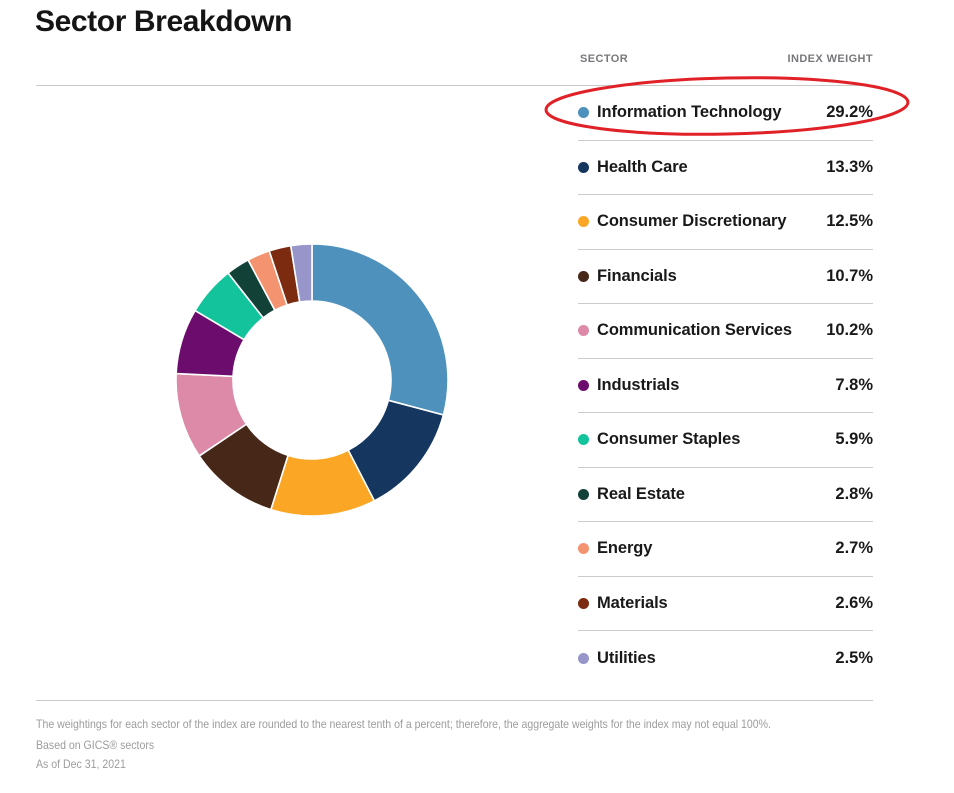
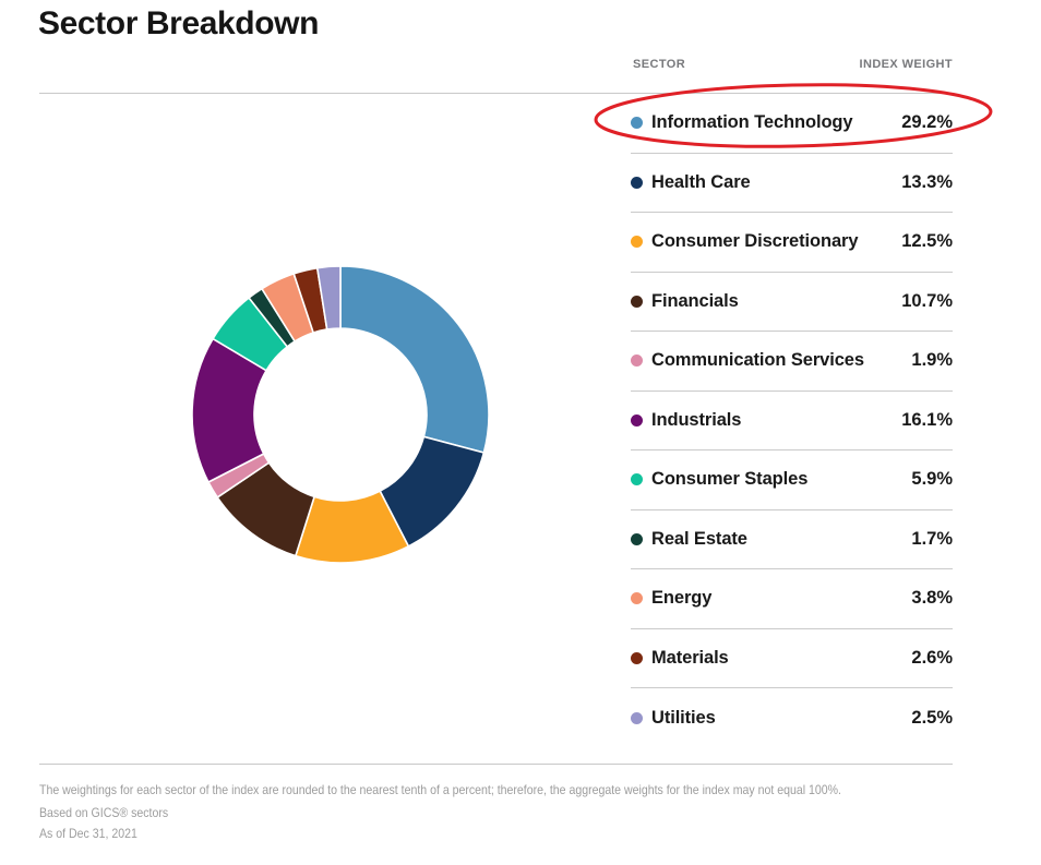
Communication Services: 10.2% -> 1.9%
Industrials: 7.8% -> 16.1%
Real Estate: 2.8% -> 1.7%
Energy: 2.7% -> 3.8%
